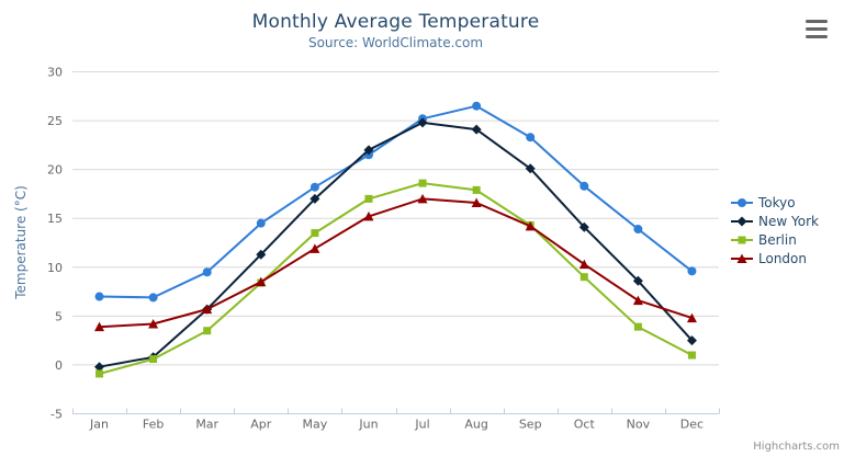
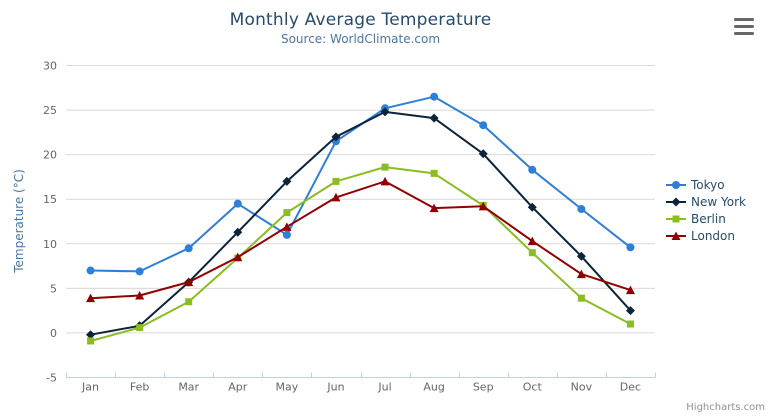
Tokyo/May: 18 -> 11
London/Aug: 17 -> 14
